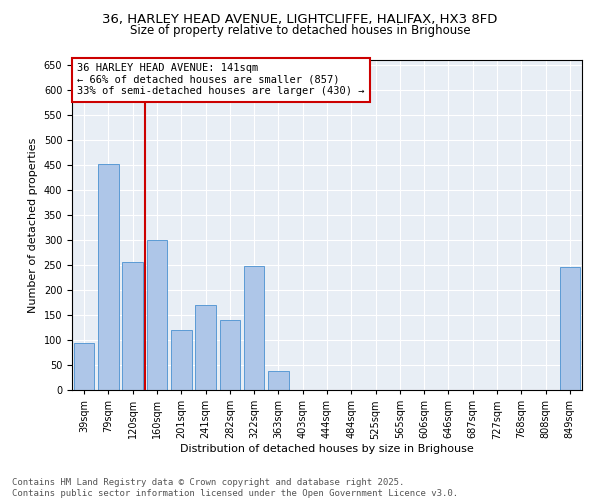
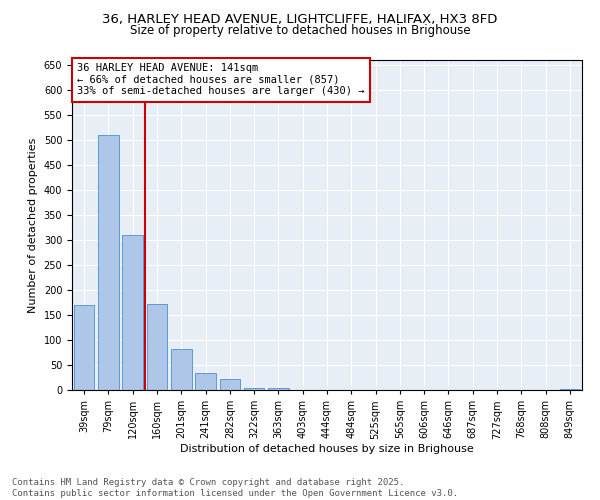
39sqm: 94 -> 170
79sqm: 452 -> 510
120sqm: 256 -> 310
160sqm: 300 -> 172
201sqm: 120 -> 82
241sqm: 170 -> 35
282sqm: 140 -> 22
322sqm: 248 -> 5
363sqm: 38 -> 4
849sqm: 246 -> 3
